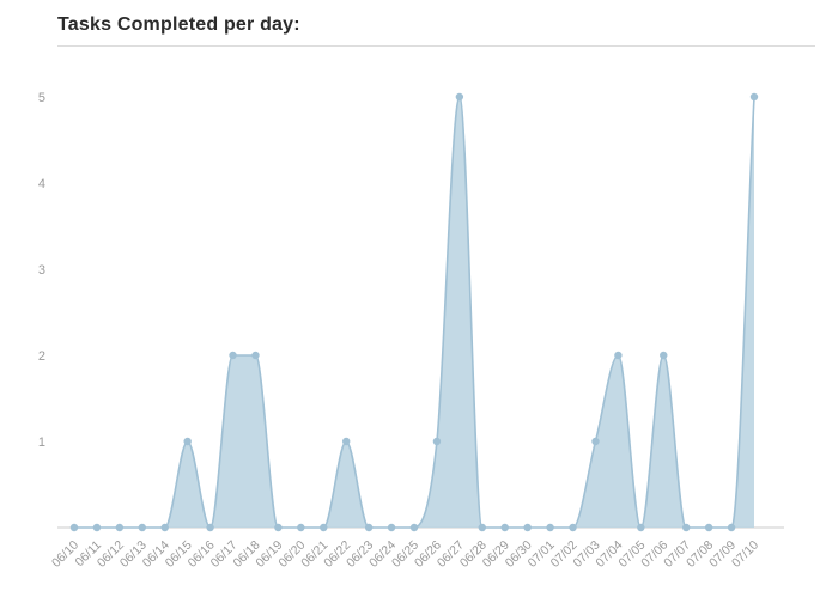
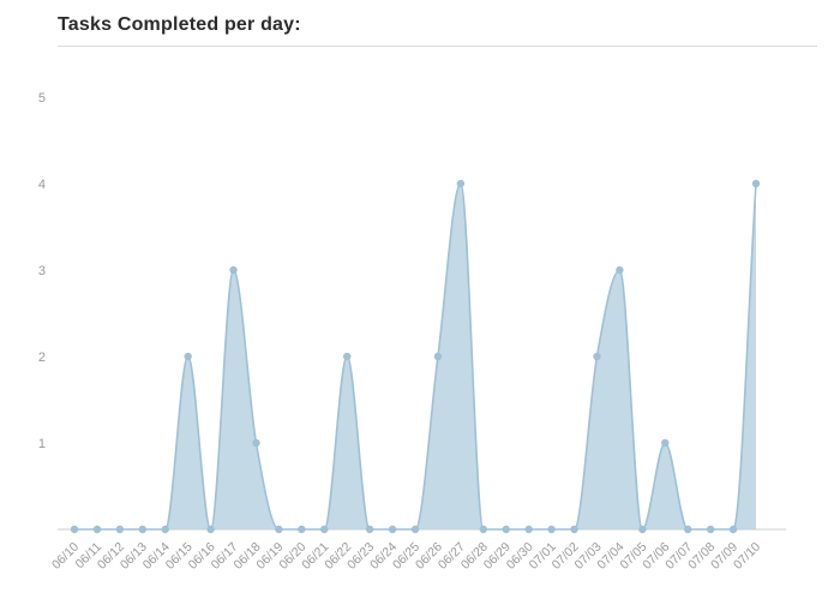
06/15: 1 -> 2
06/17: 2 -> 3
06/18: 2 -> 1
06/22: 1 -> 2
06/26: 1 -> 2
06/27: 5 -> 4
07/03: 1 -> 2
07/04: 2 -> 3
07/06: 2 -> 1
07/10: 5 -> 4
